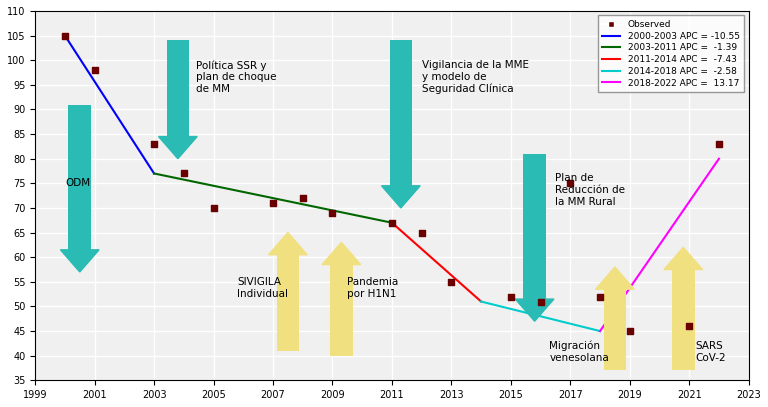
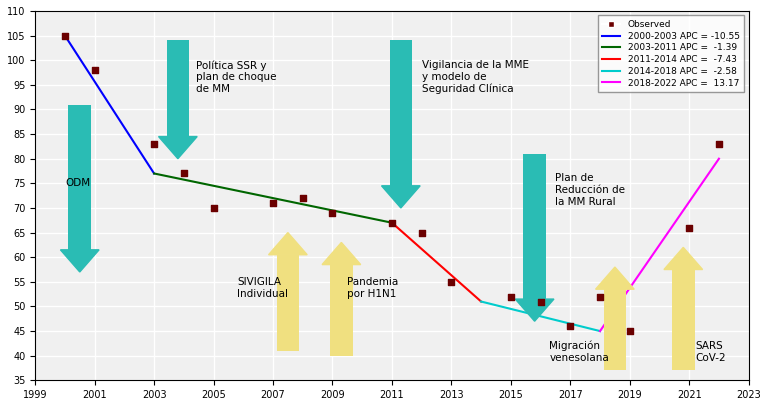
2017: 75 -> 46
2021: 46 -> 66
